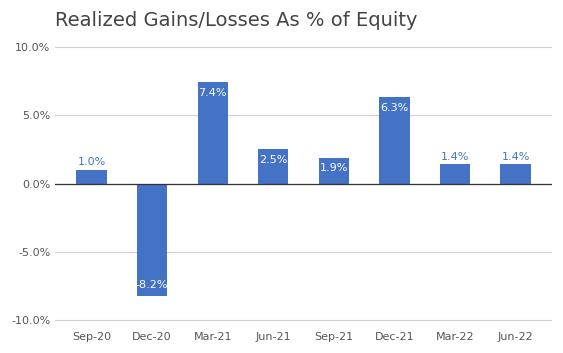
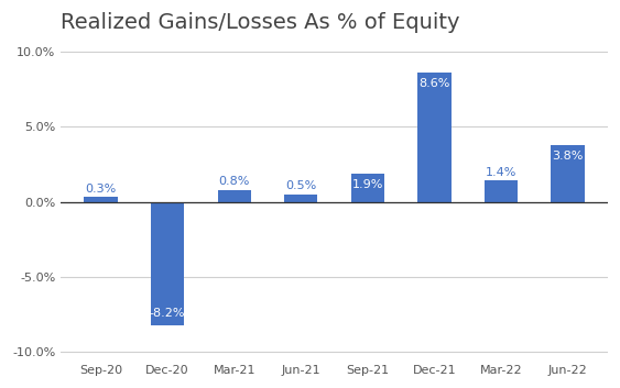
Sep-20: 1.0% -> 0.3%
Mar-21: 7.4% -> 0.8%
Jun-21: 2.5% -> 0.5%
Dec-21: 6.3% -> 8.6%
Jun-22: 1.4% -> 3.8%
